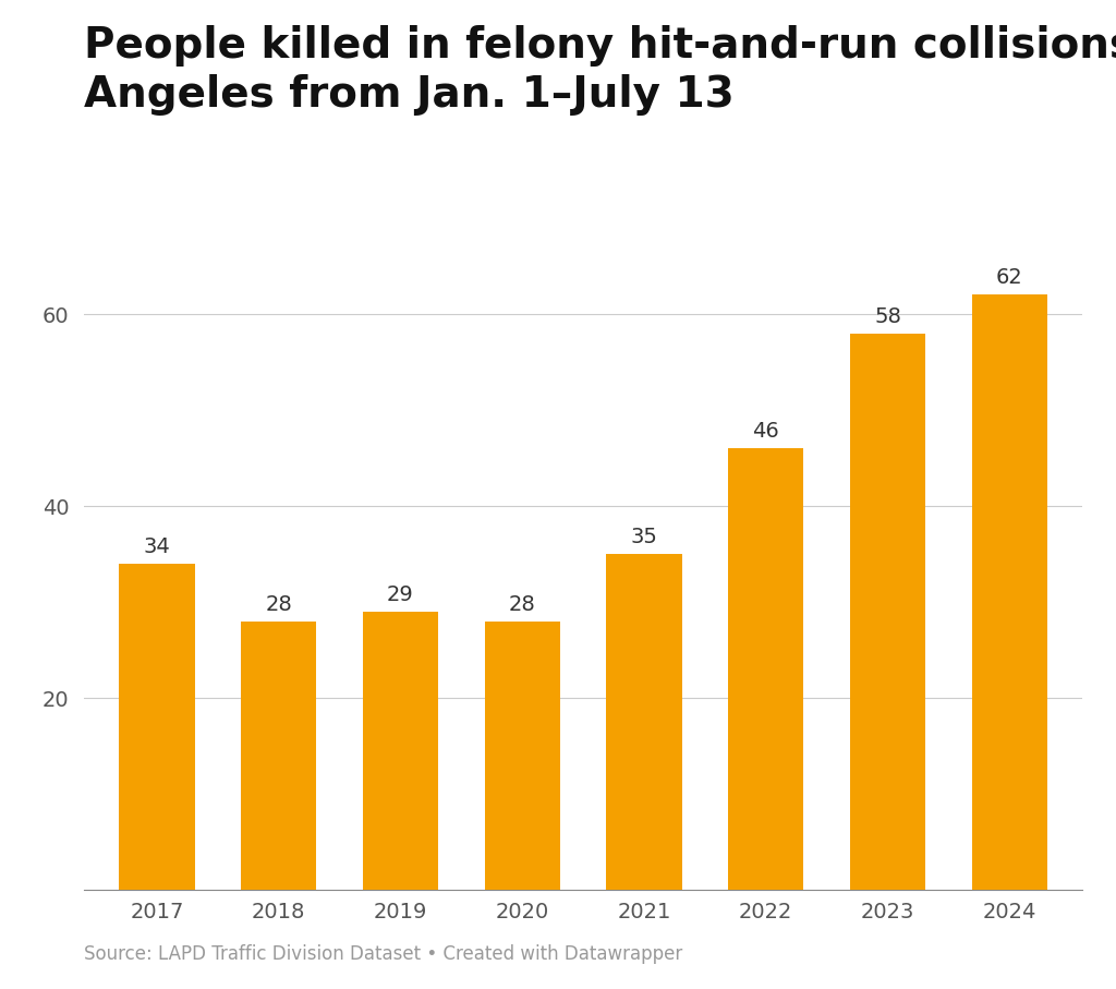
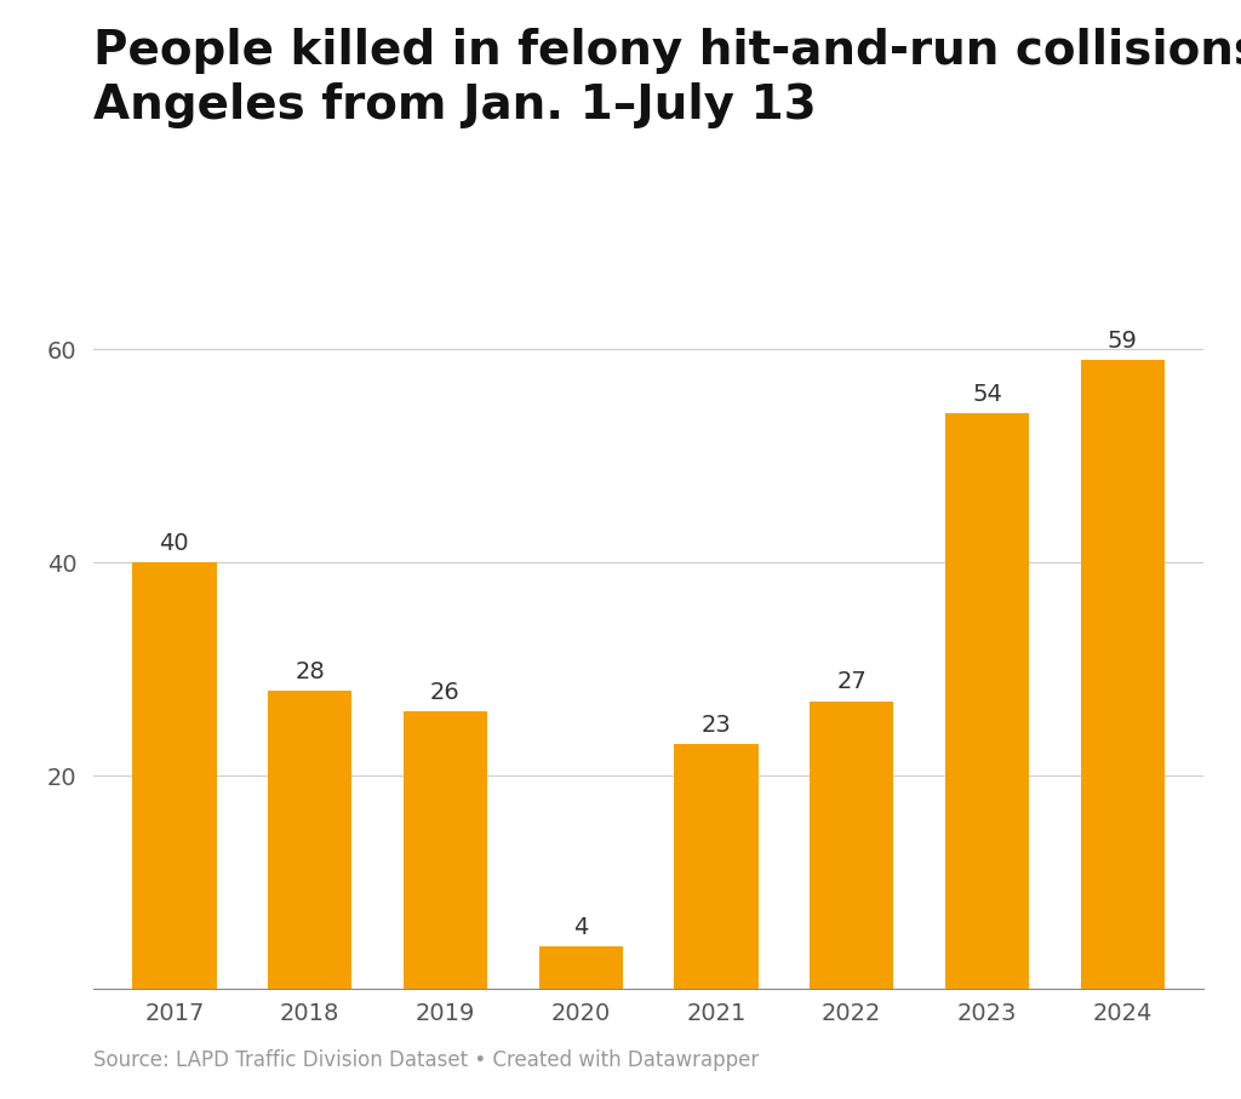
2017: 34 -> 40
2019: 29 -> 26
2020: 28 -> 4
2021: 35 -> 23
2022: 46 -> 27
2023: 58 -> 54
2024: 62 -> 59
